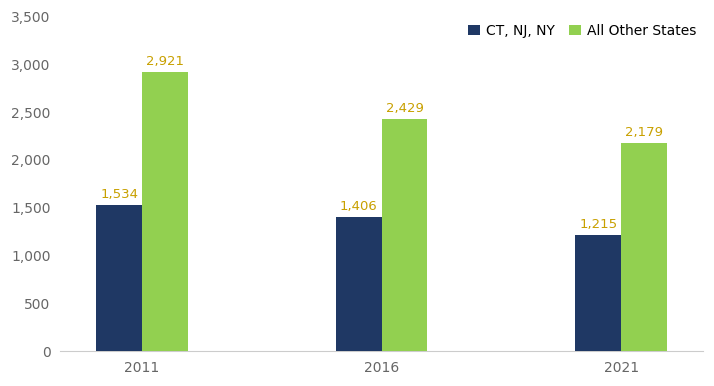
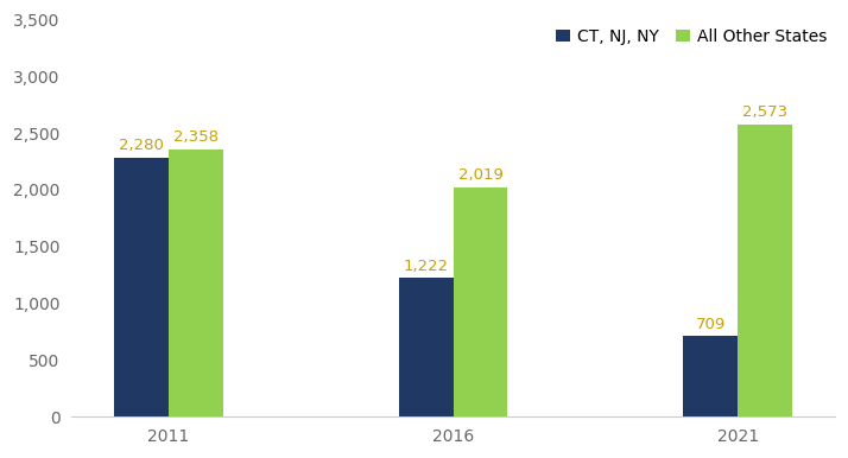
CT, NJ, NY/2011: 1,534 -> 2,280
All Other States/2011: 2,921 -> 2,358
CT, NJ, NY/2016: 1,406 -> 1,222
All Other States/2016: 2,429 -> 2,019
CT, NJ, NY/2021: 1,215 -> 709
All Other States/2021: 2,179 -> 2,573
